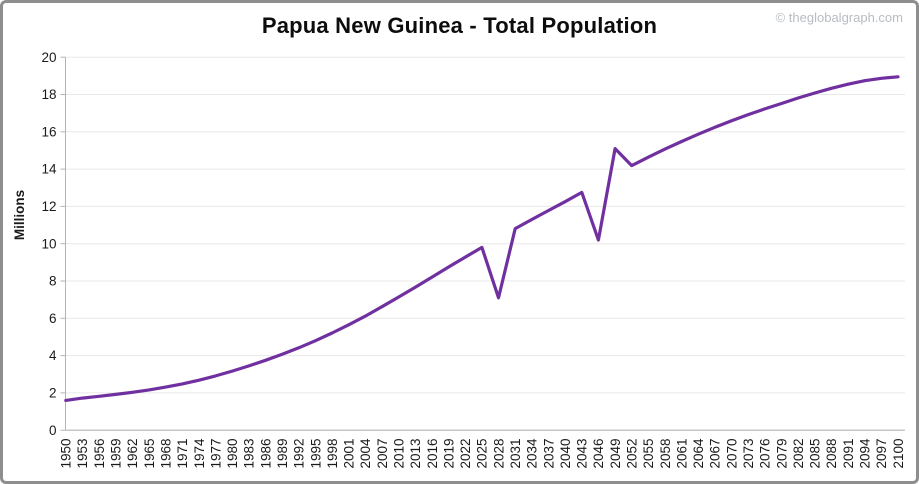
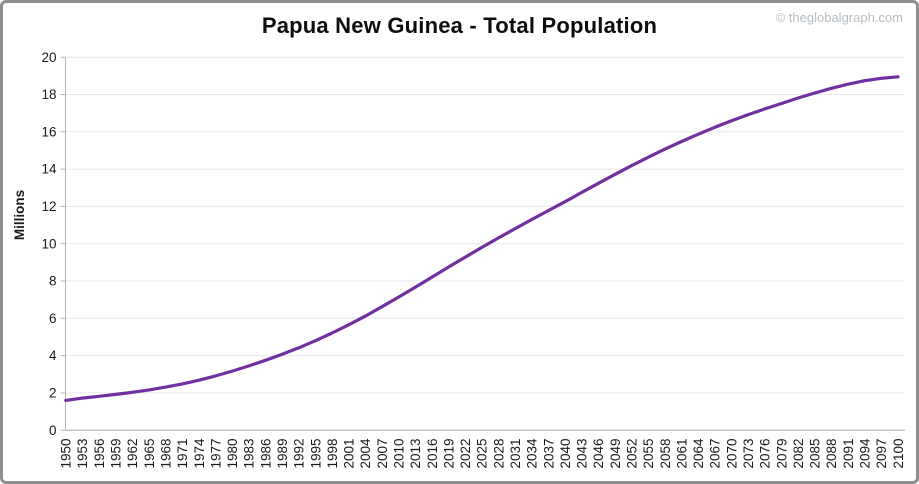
2028: 7.1 -> 10.3
2046: 10.2 -> 13.2
2049: 15.1 -> 13.7
